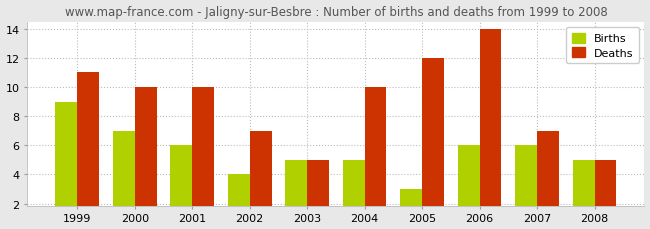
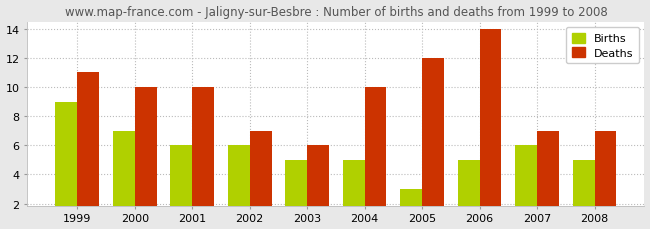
Births/2002: 4 -> 6
Deaths/2003: 5 -> 6
Births/2006: 6 -> 5
Deaths/2008: 5 -> 7
